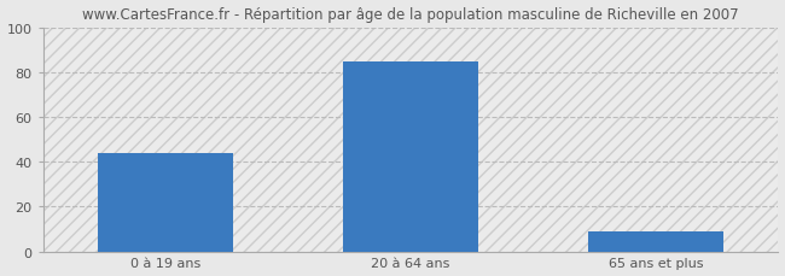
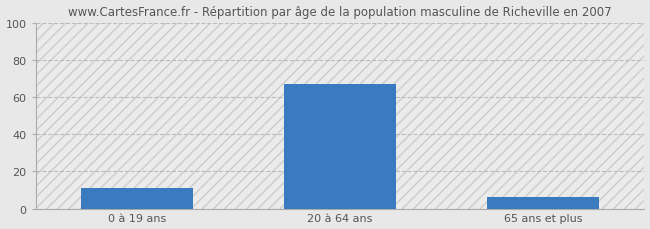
0 à 19 ans: 44 -> 11
20 à 64 ans: 85 -> 67
65 ans et plus: 9 -> 6
